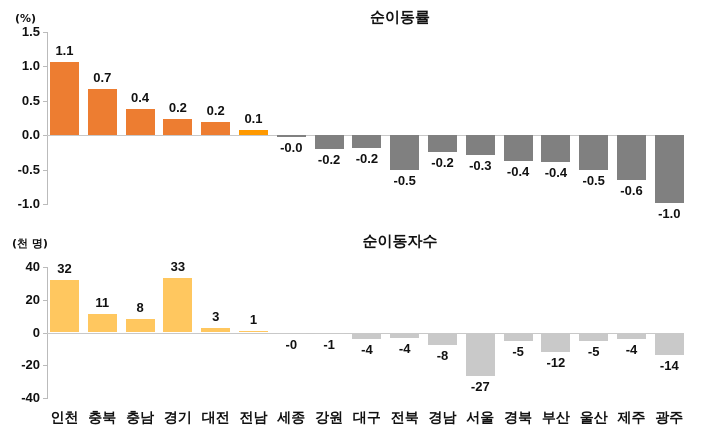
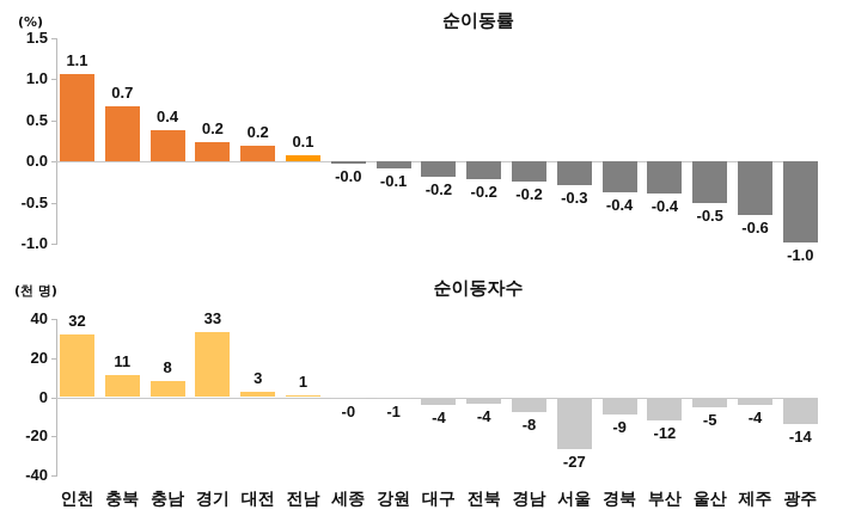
순이동률/강원: -0.2 -> -0.1
순이동률/전북: -0.5 -> -0.2
순이동자수/경북: -5 -> -9
